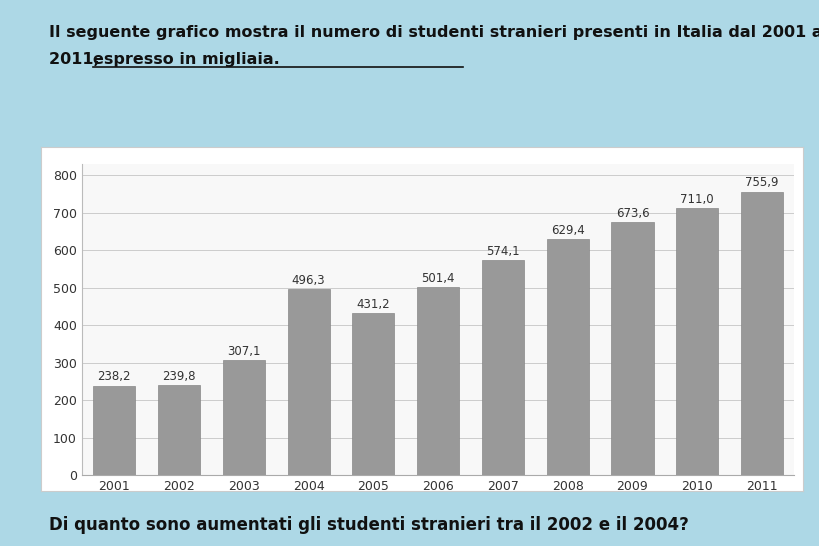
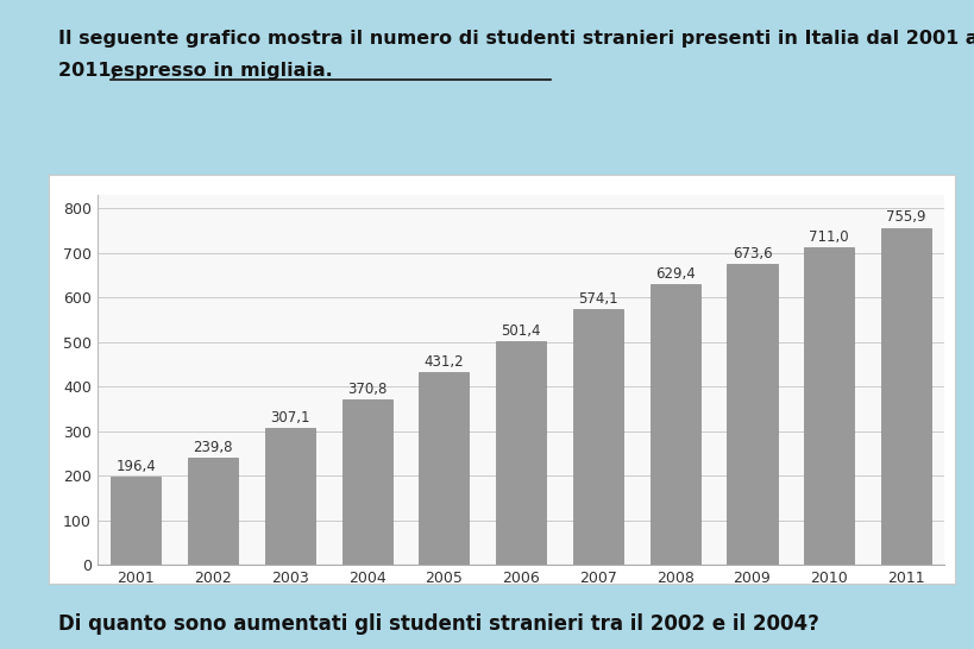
2001: 238,2 -> 196,4
2004: 496,3 -> 370,8
